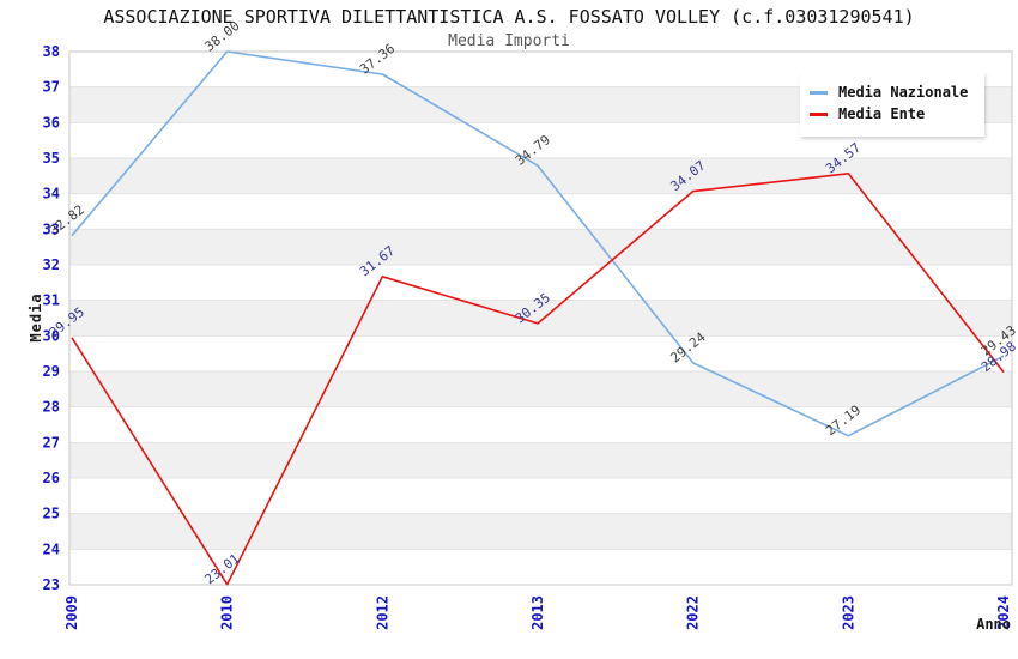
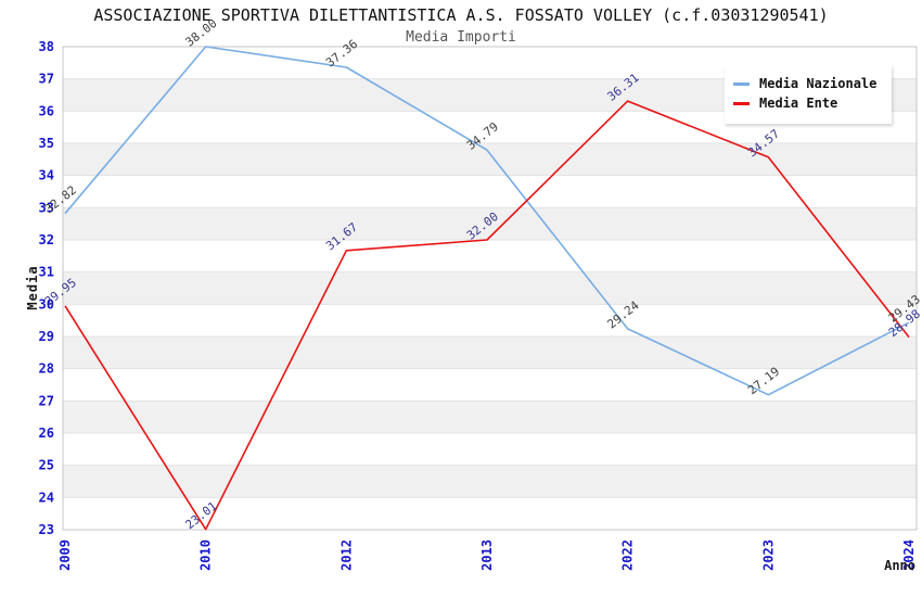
Media Ente/2013: 30.35 -> 32.00
Media Ente/2022: 34.07 -> 36.31
